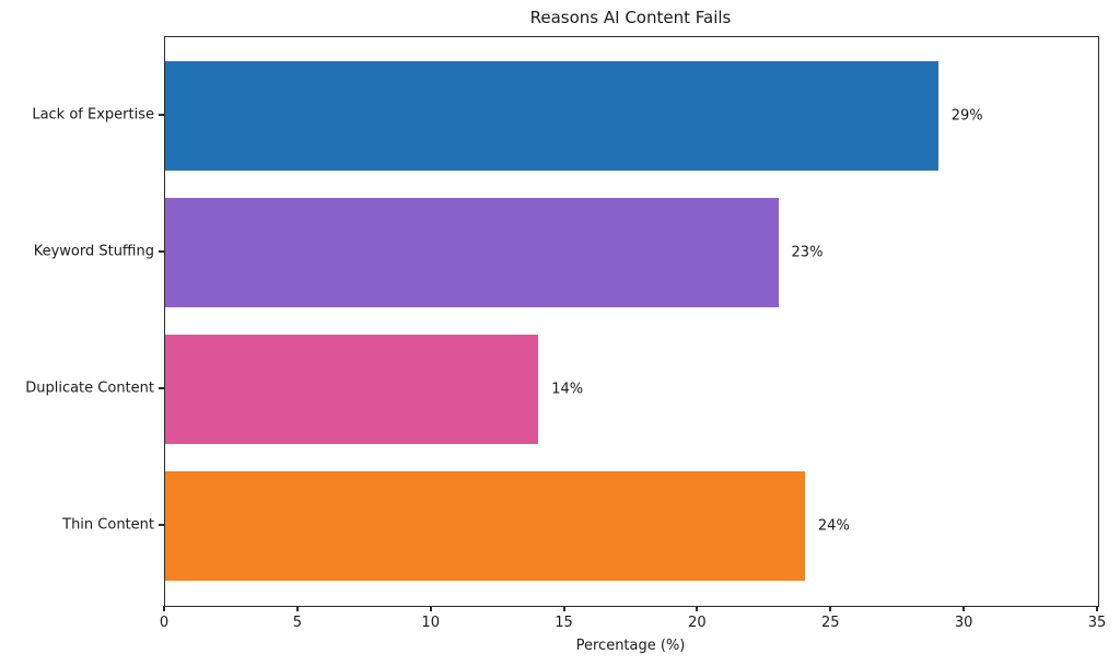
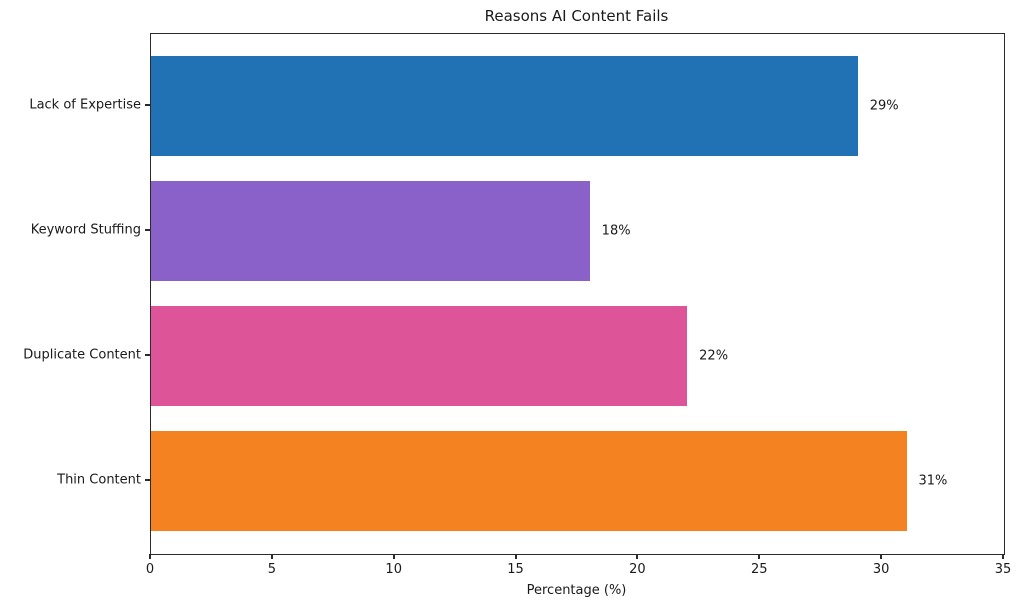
Keyword Stuffing: 23% -> 18%
Duplicate Content: 14% -> 22%
Thin Content: 24% -> 31%
